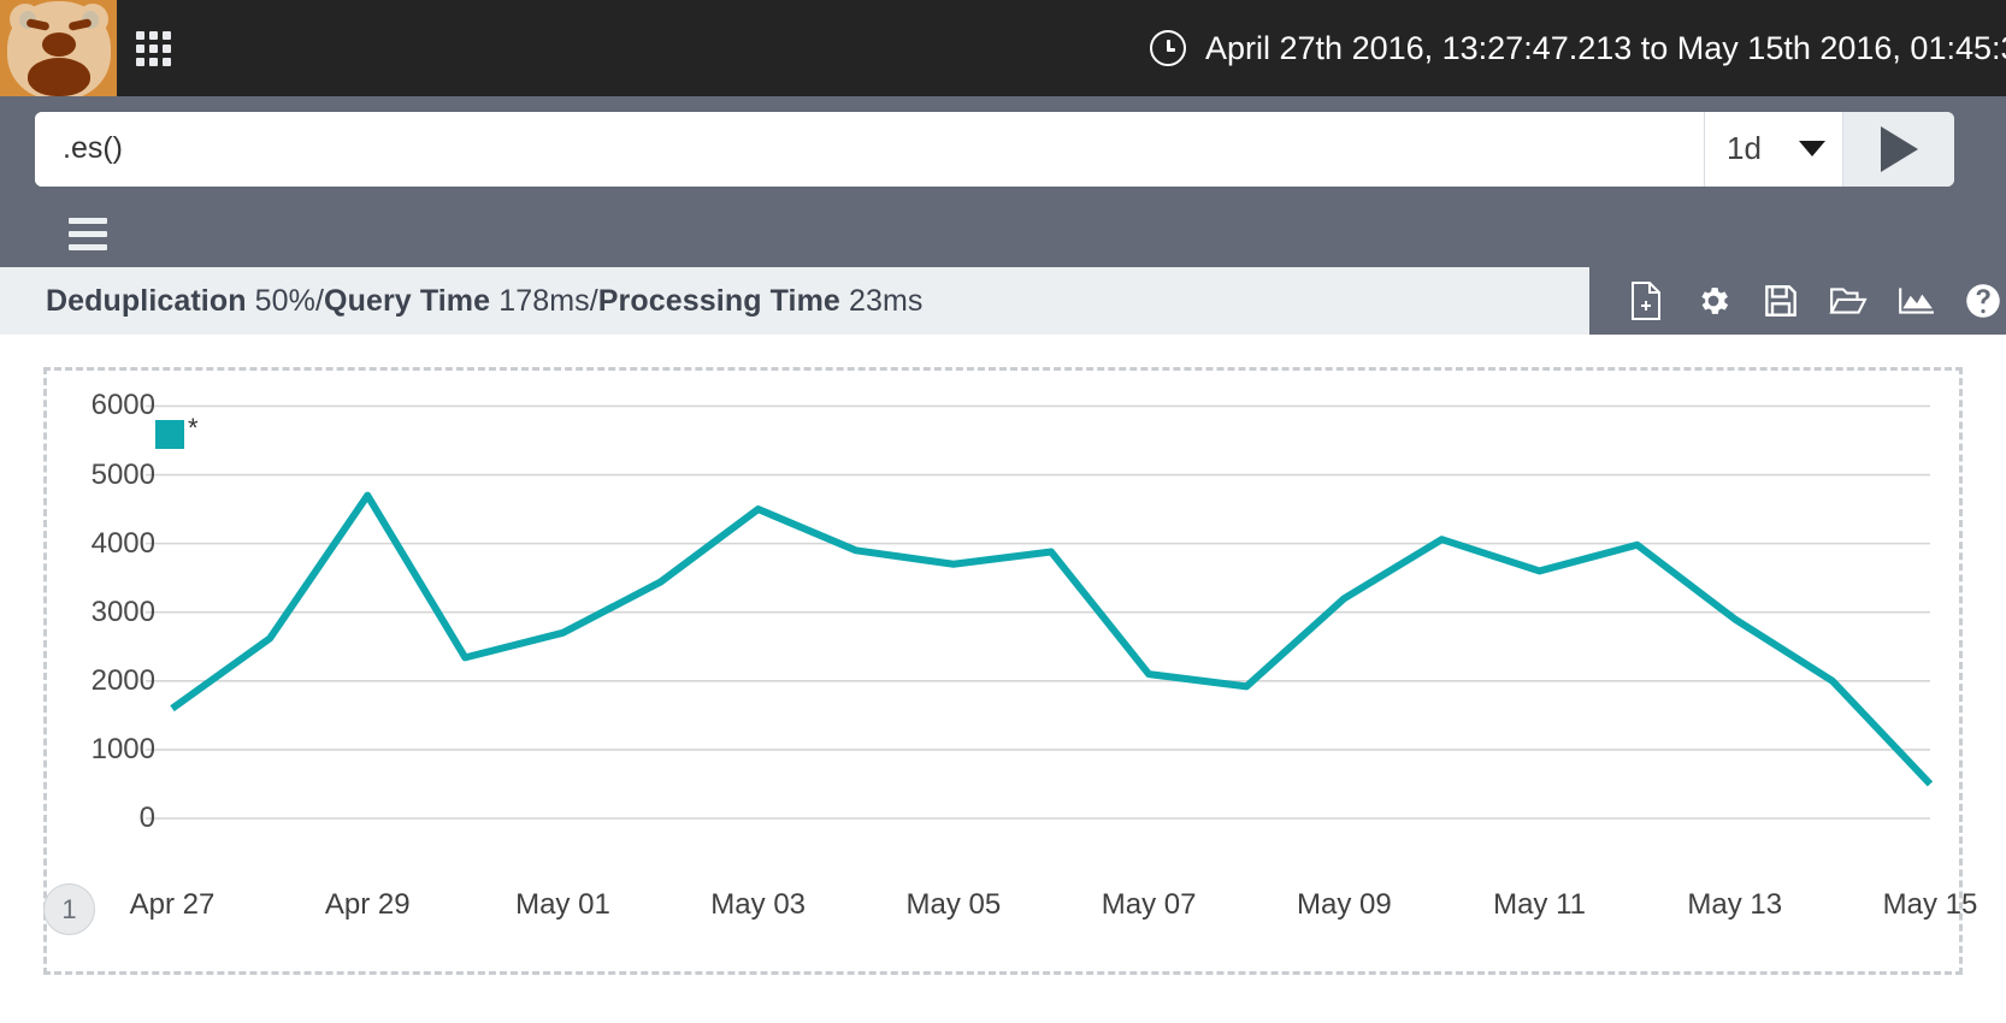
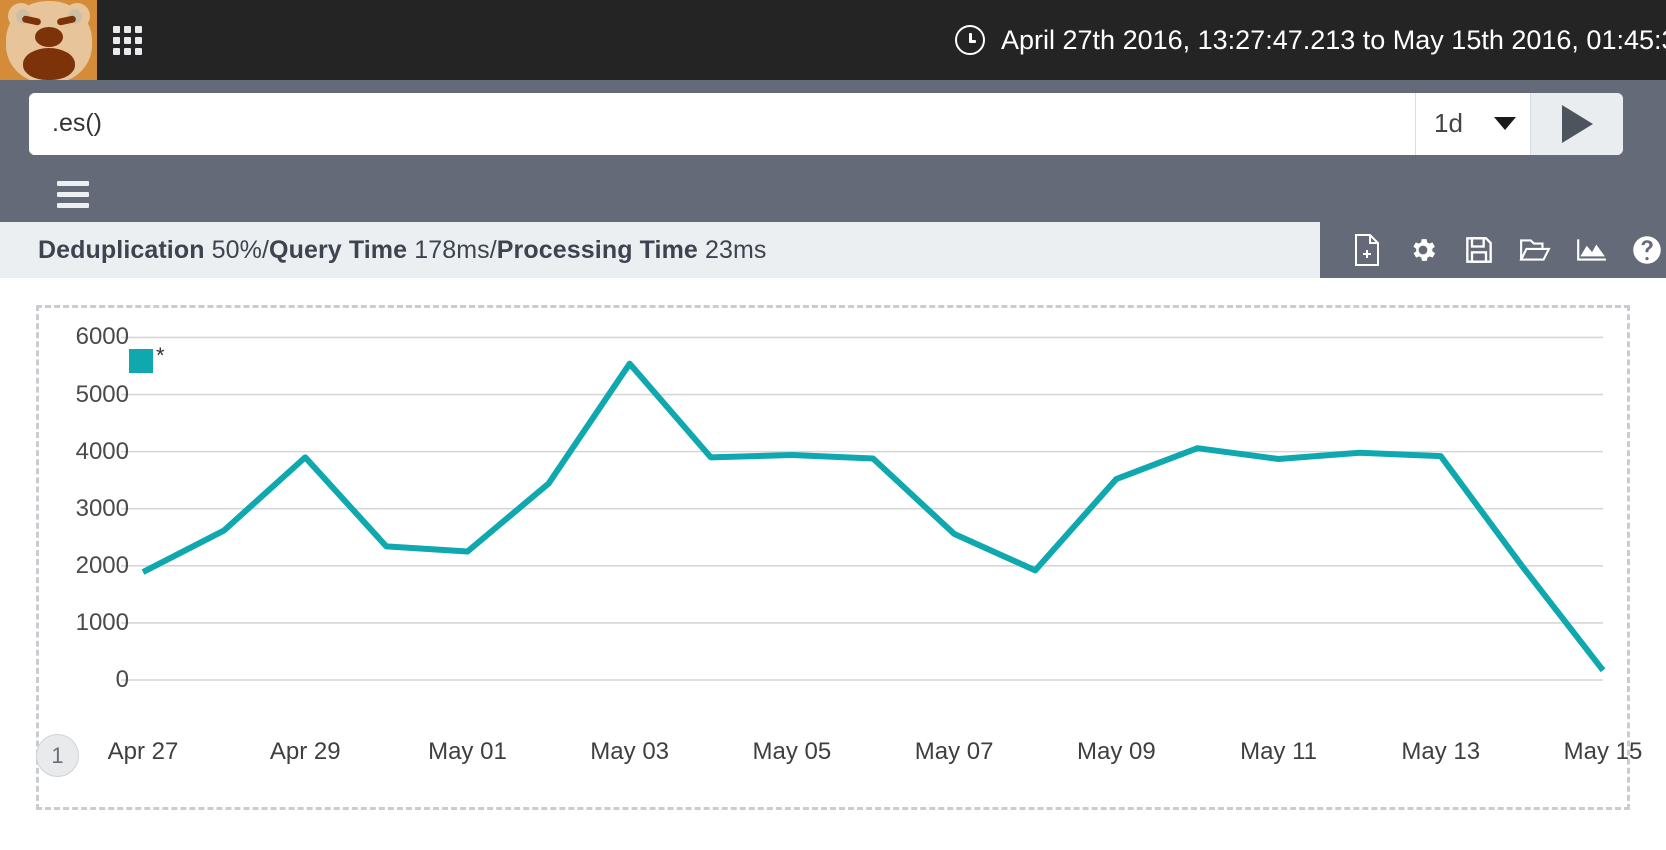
Apr 27: 1600 -> 1900
Apr 29: 4700 -> 3900
May 01: 2700 -> 2200
May 03: 4500 -> 5500
May 05: 3700 -> 3900
May 07: 2100 -> 2600
May 09: 3200 -> 3500
May 11: 3600 -> 3900
May 13: 2900 -> 3900
May 15: 500 -> 200
